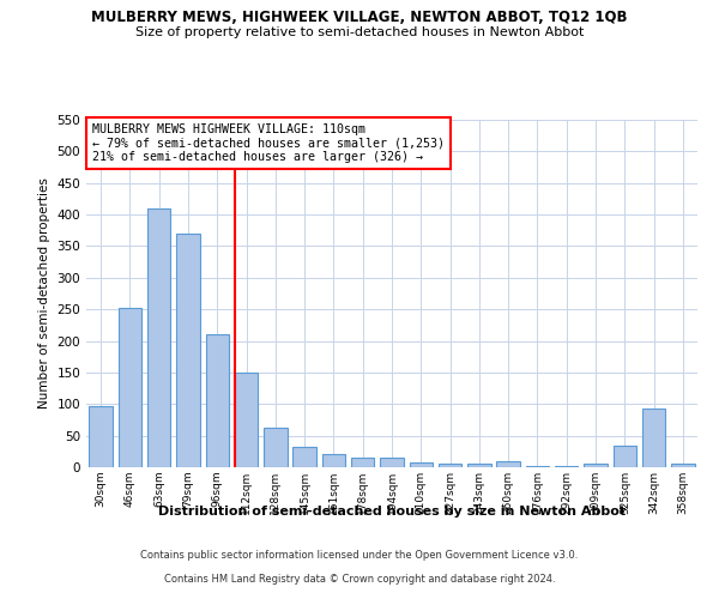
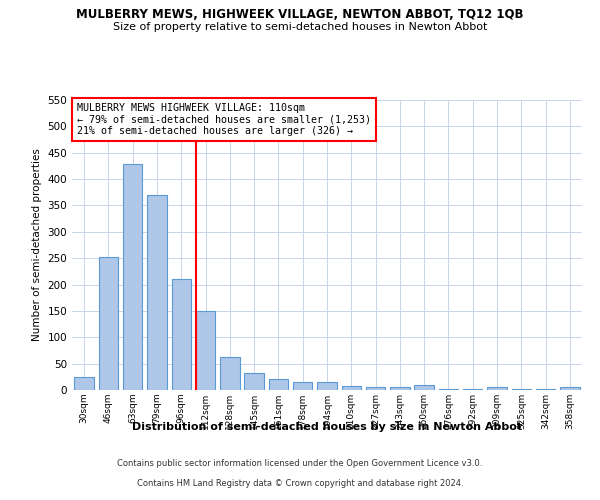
30sqm: 96 -> 25
63sqm: 410 -> 428
325sqm: 34 -> 1
342sqm: 92 -> 1
